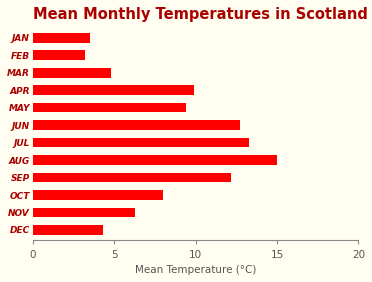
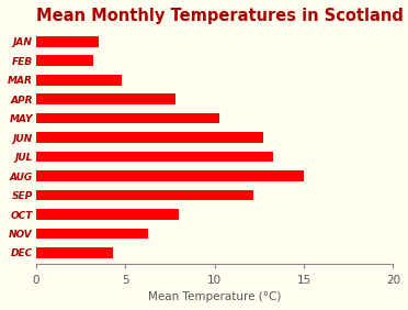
APR: 9.9 -> 7.8
MAY: 9.4 -> 10.3
